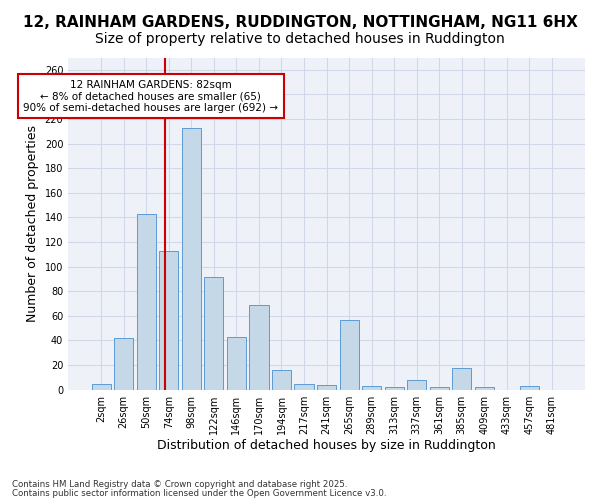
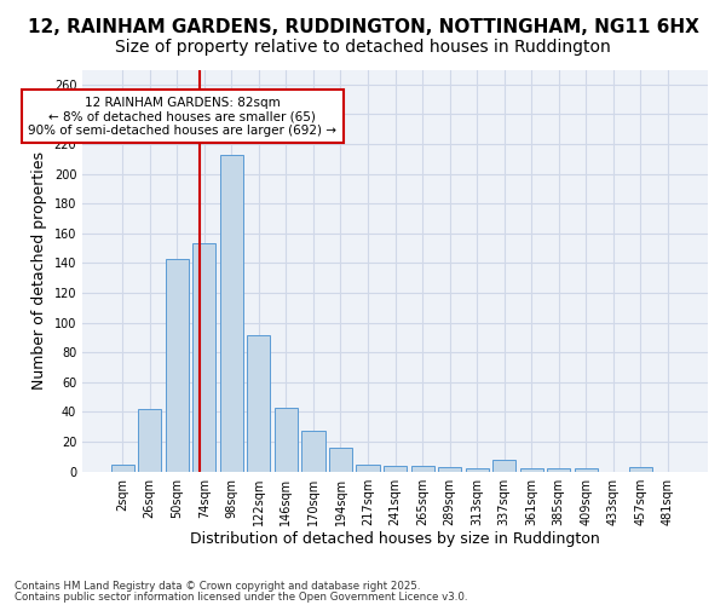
74sqm: 113 -> 153
170sqm: 69 -> 27
265sqm: 57 -> 4
385sqm: 18 -> 2
